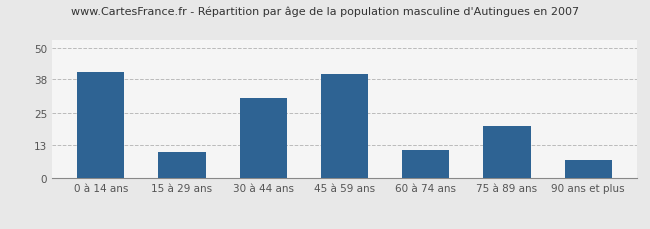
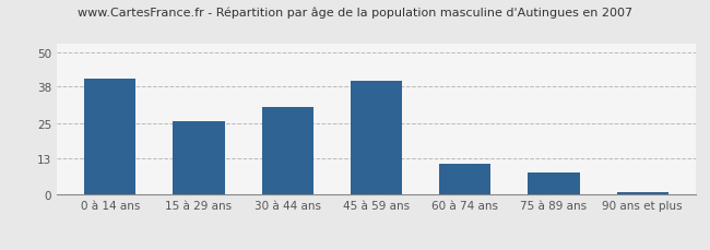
15 à 29 ans: 10 -> 26
75 à 89 ans: 20 -> 8
90 ans et plus: 7 -> 1
